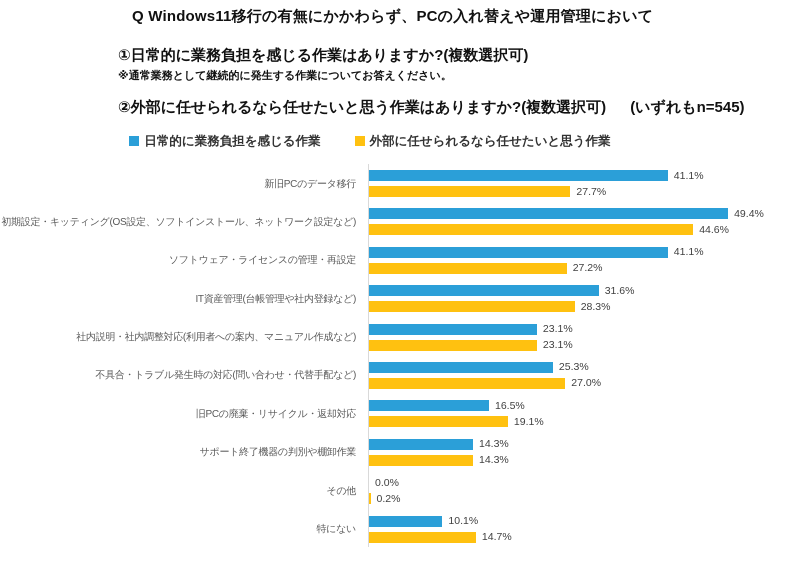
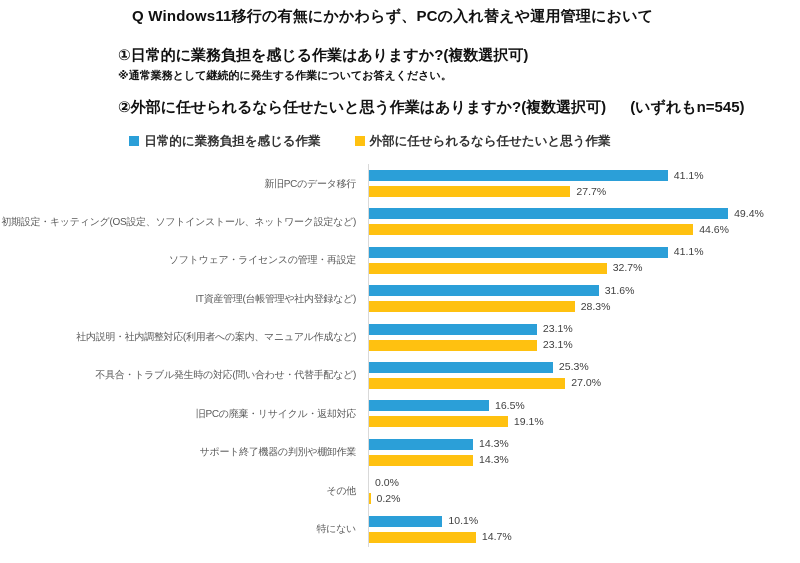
外部に任せられるなら任せたいと思う作業/ソフトウェア・ライセンスの管理・再設定: 27.2% -> 32.7%
